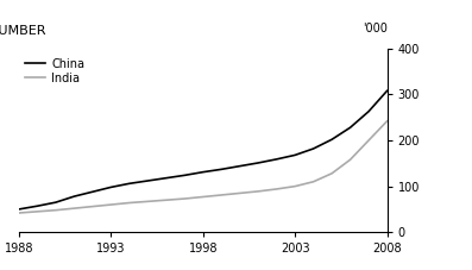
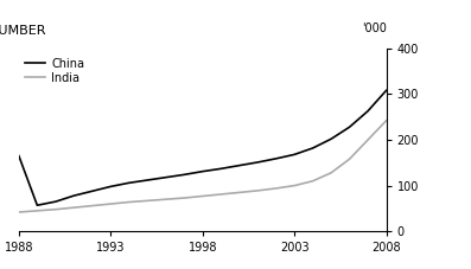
China/1988: 50 -> 165
